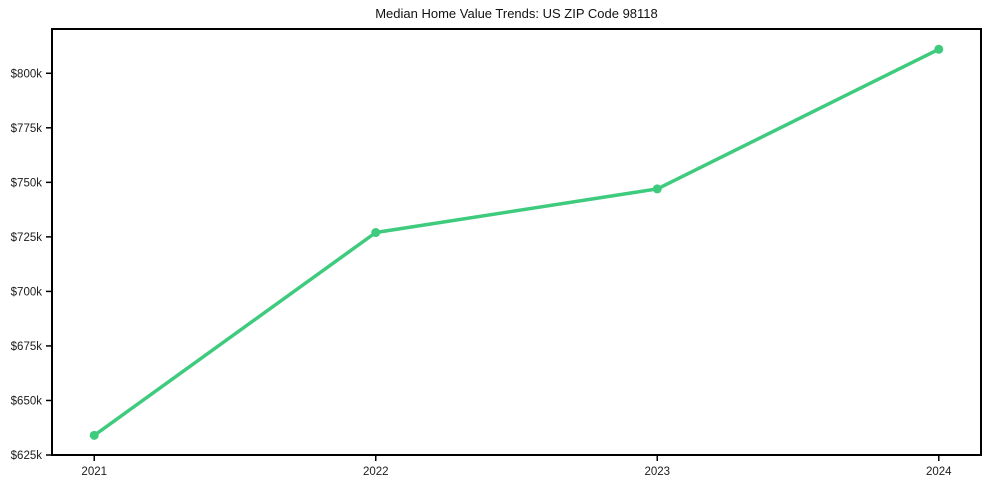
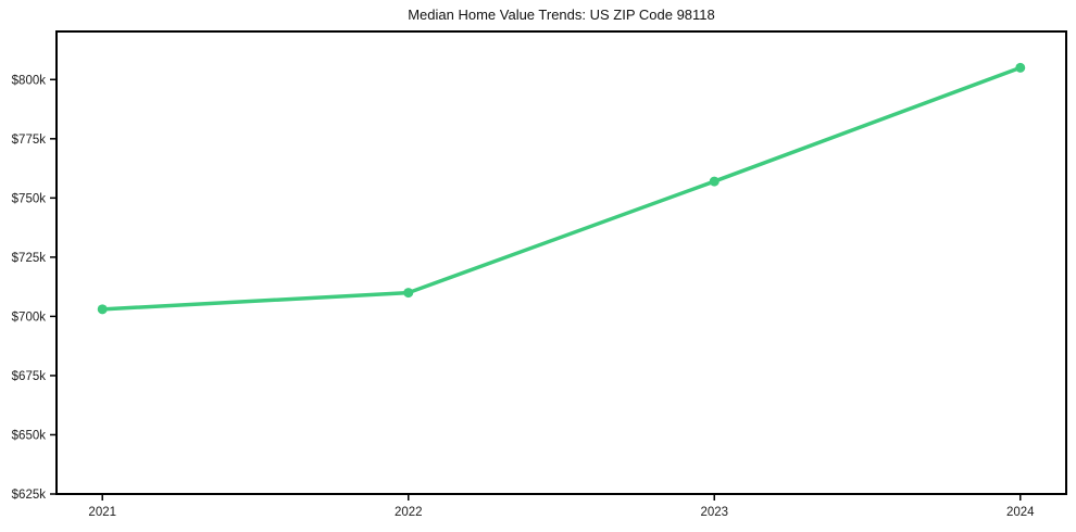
2021: $634k -> $703k
2022: $727k -> $710k
2023: $747k -> $757k
2024: $811k -> $805k
